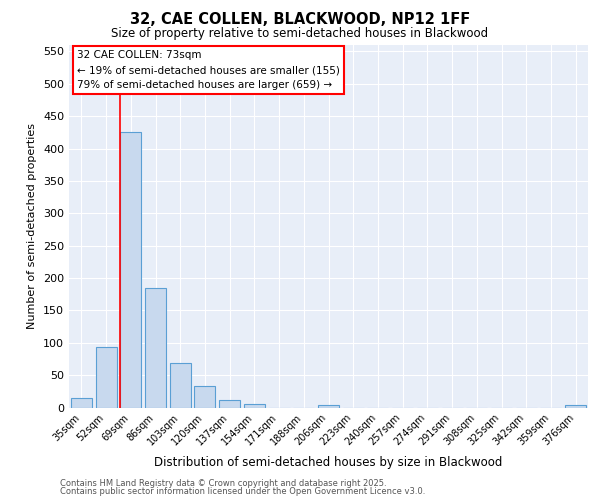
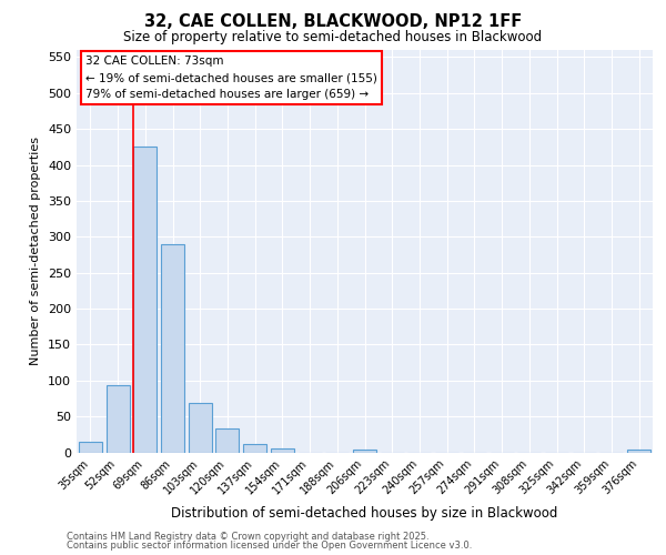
86sqm: 184 -> 290
